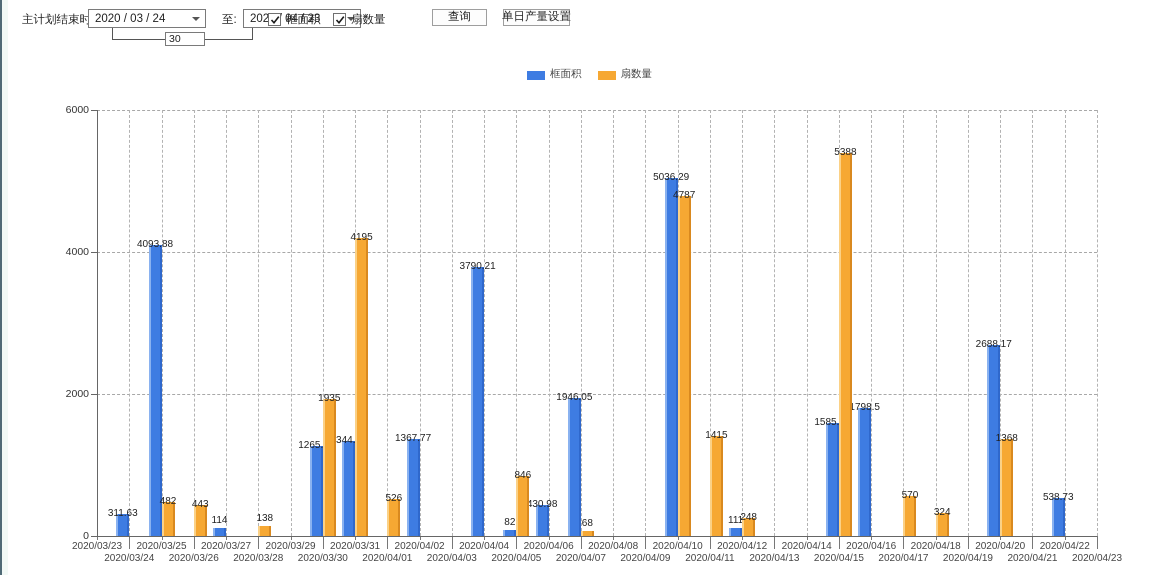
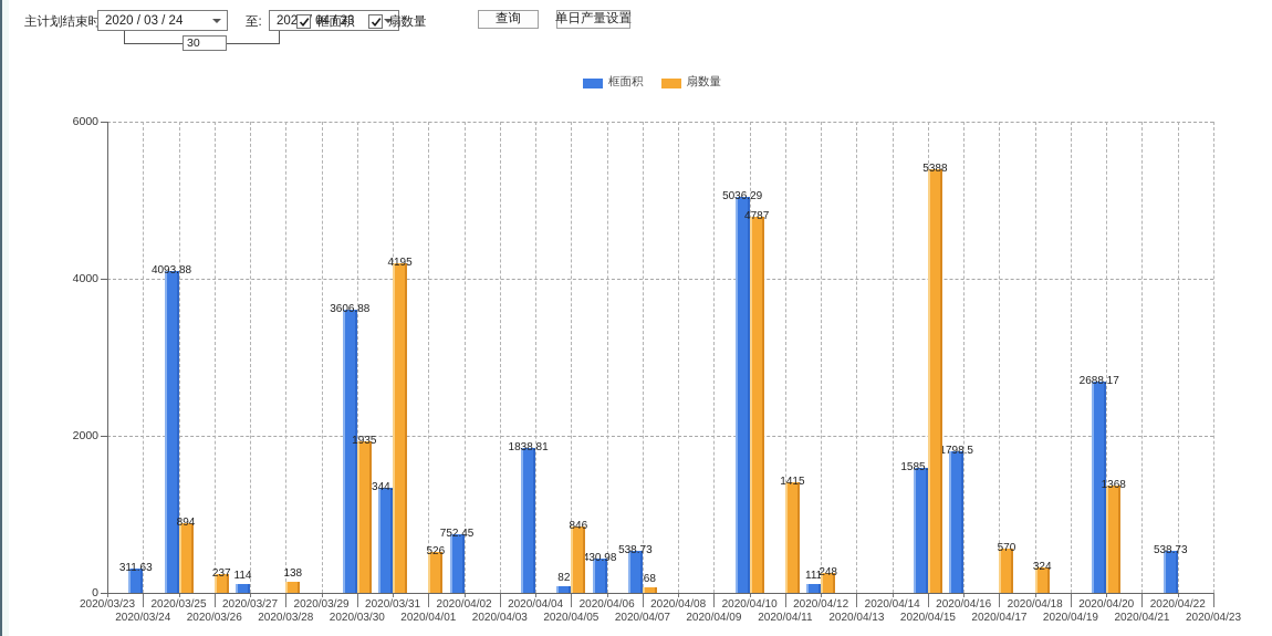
扇数量/2020/03/25: 482 -> 894
扇数量/2020/03/26: 443 -> 237
框面积/2020/03/30: 1265.93 -> 3606.88
框面积/2020/04/02: 1367.77 -> 752.45
框面积/2020/04/04: 3790.21 -> 1838.81
框面积/2020/04/07: 1946.05 -> 538.73
